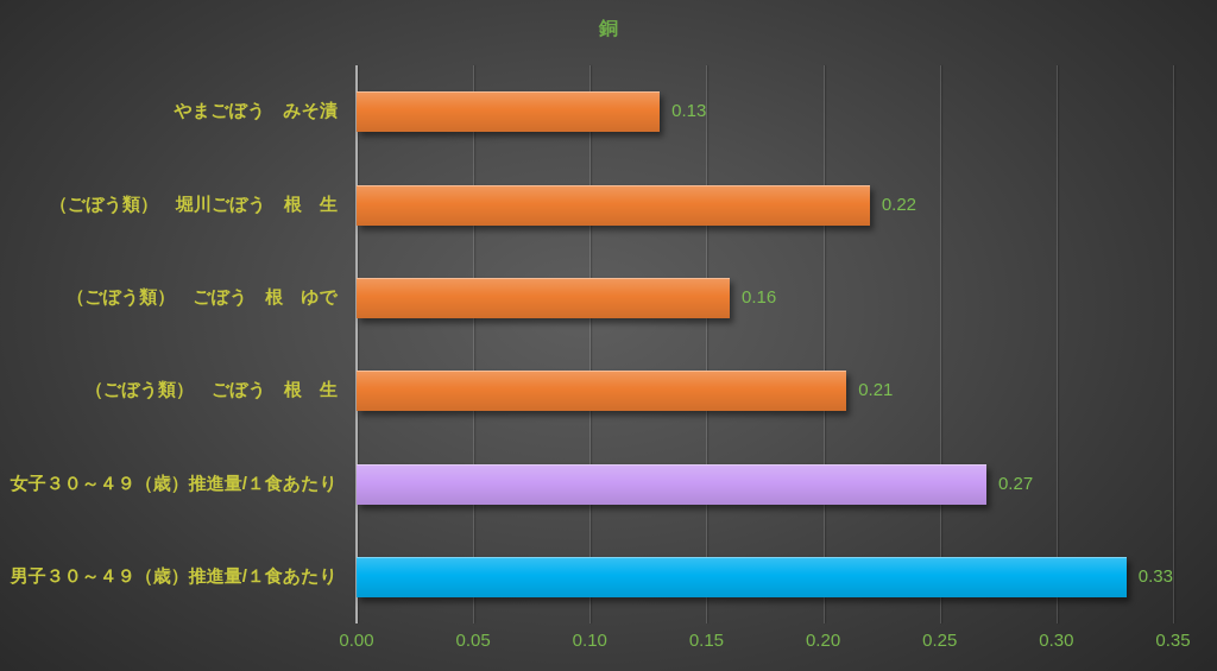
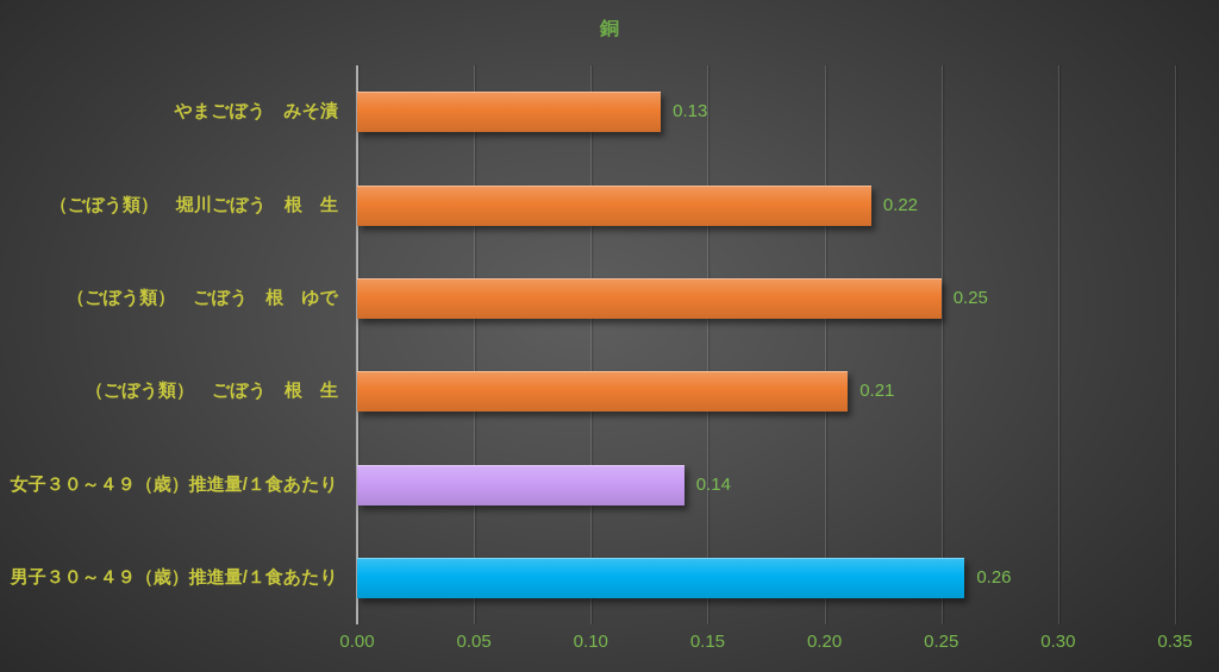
（ごぼう類） ごぼう 根 ゆで: 0.16 -> 0.25
女子３０～４９（歳）推進量/１食あたり: 0.27 -> 0.14
男子３０～４９（歳）推進量/１食あたり: 0.33 -> 0.26
